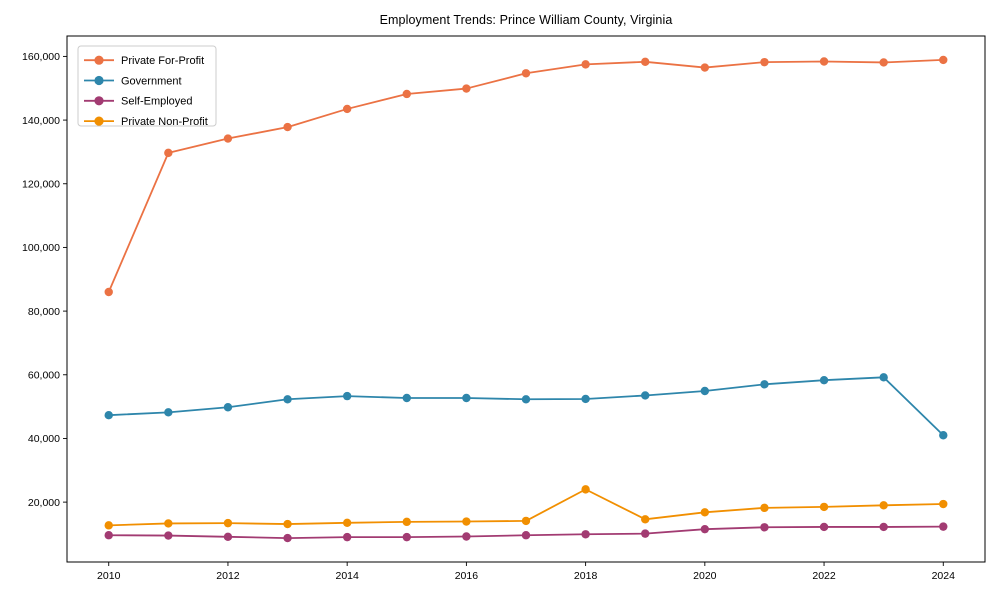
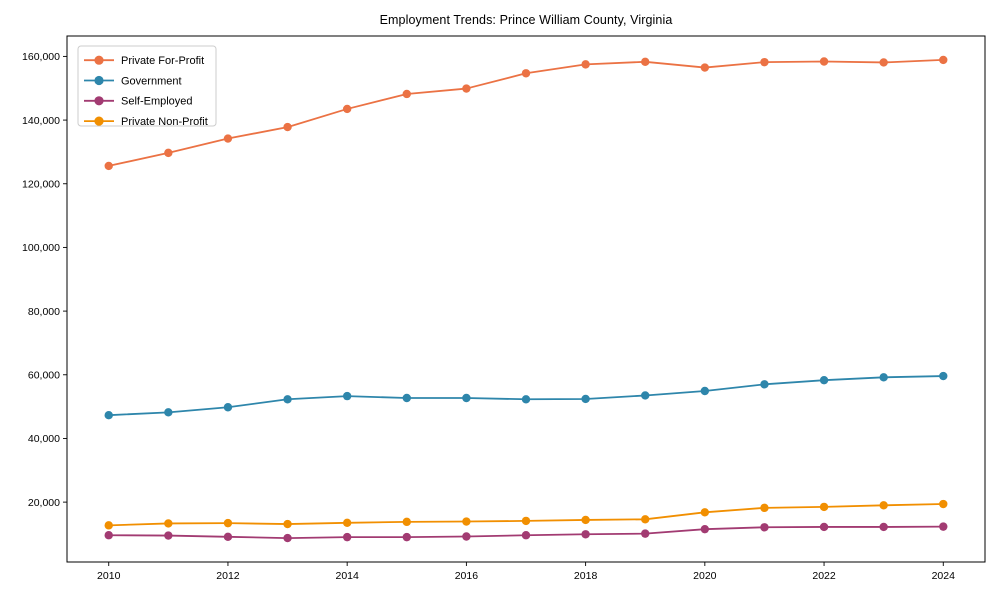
Private For-Profit/2010: 86000 -> 126000
Private Non-Profit/2018: 24000 -> 14000
Government/2024: 41000 -> 60000
